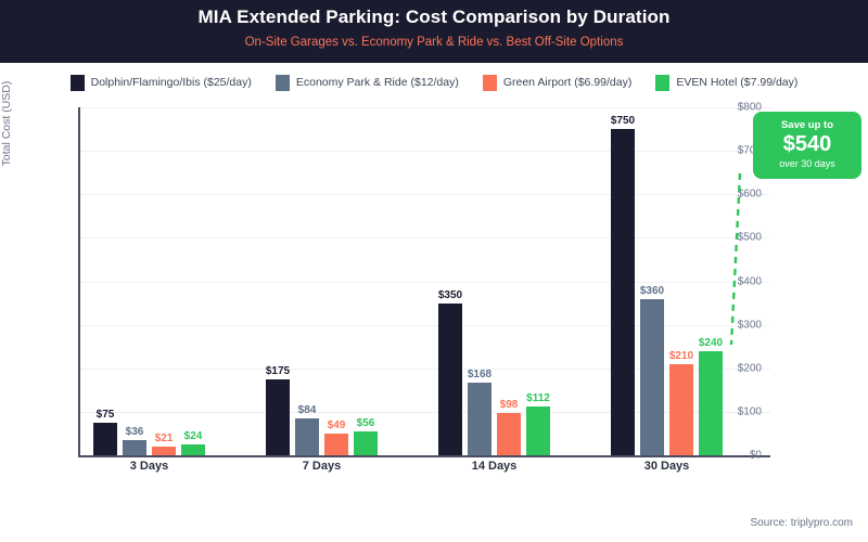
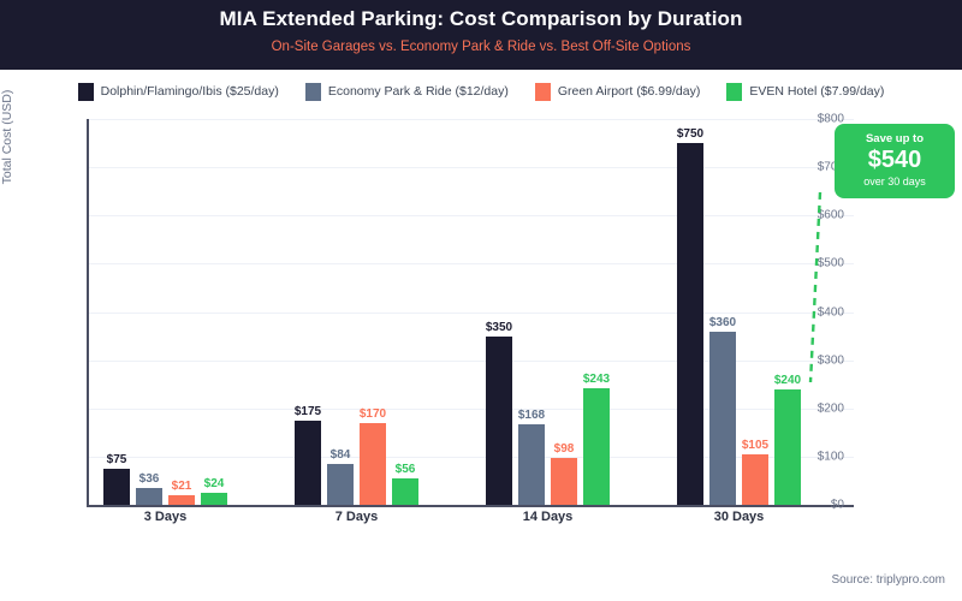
Green Airport ($6.99/day)/7 Days: $49 -> $170
EVEN Hotel ($7.99/day)/14 Days: $112 -> $243
Green Airport ($6.99/day)/30 Days: $210 -> $105
